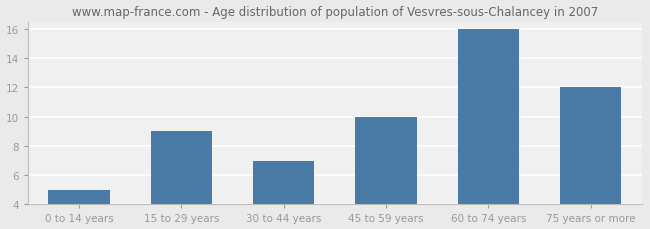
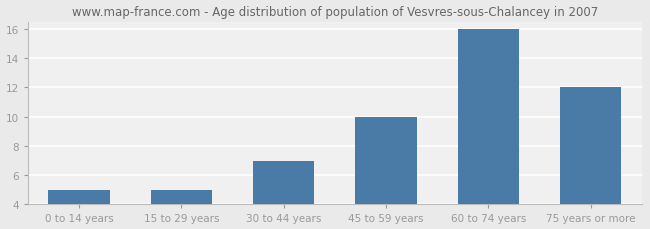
15 to 29 years: 9 -> 5
